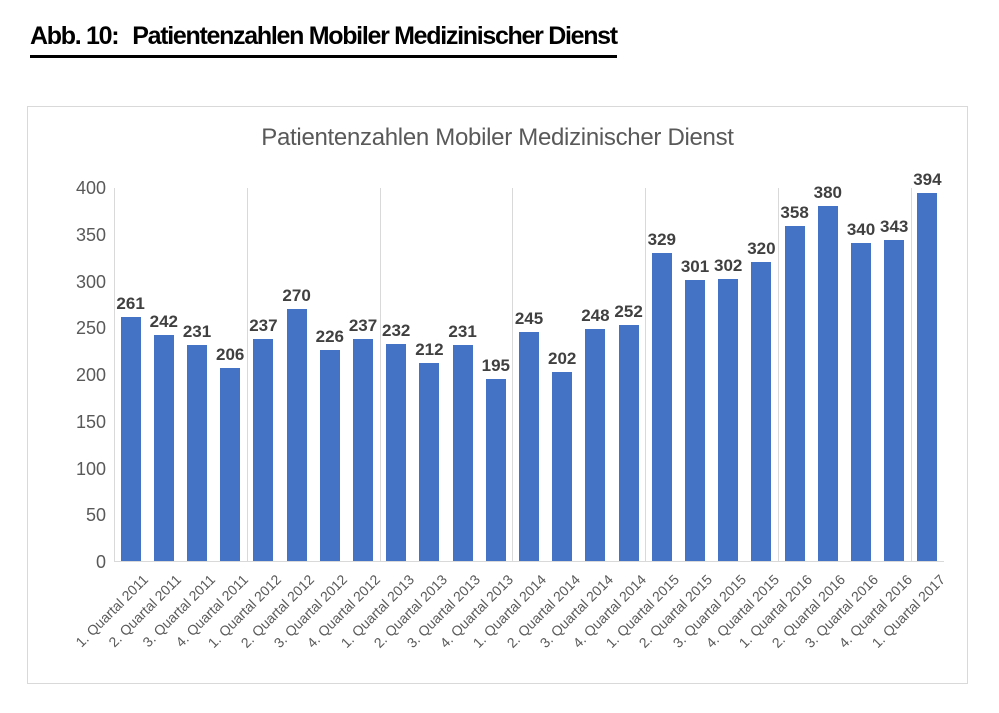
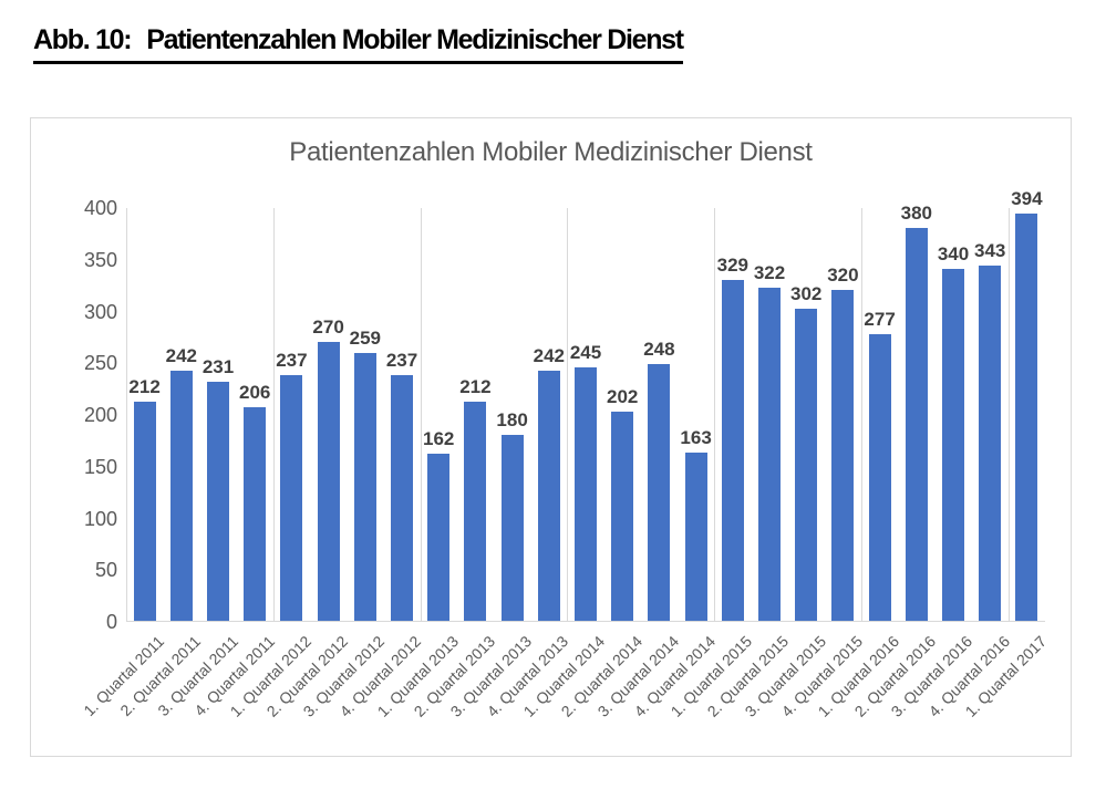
1. Quartal 2011: 261 -> 212
3. Quartal 2012: 226 -> 259
1. Quartal 2013: 232 -> 162
3. Quartal 2013: 231 -> 180
4. Quartal 2013: 195 -> 242
4. Quartal 2014: 252 -> 163
2. Quartal 2015: 301 -> 322
1. Quartal 2016: 358 -> 277
